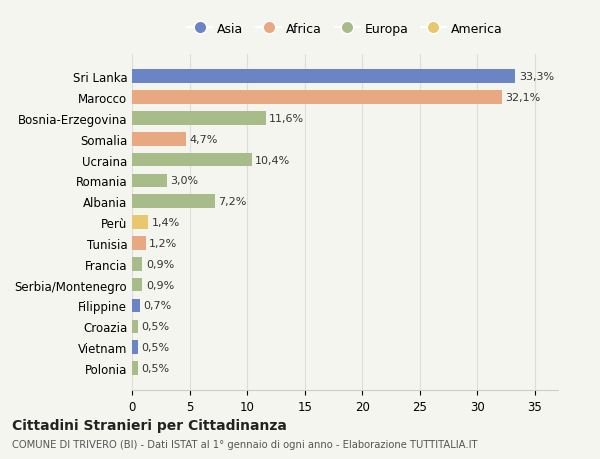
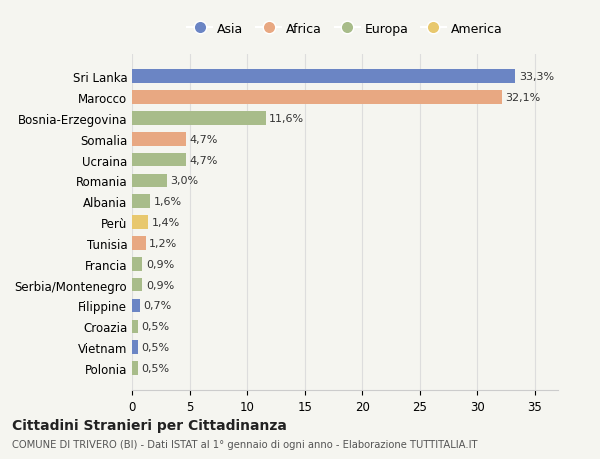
Ucraina: 10,4% -> 4,7%
Albania: 7,2% -> 1,6%
